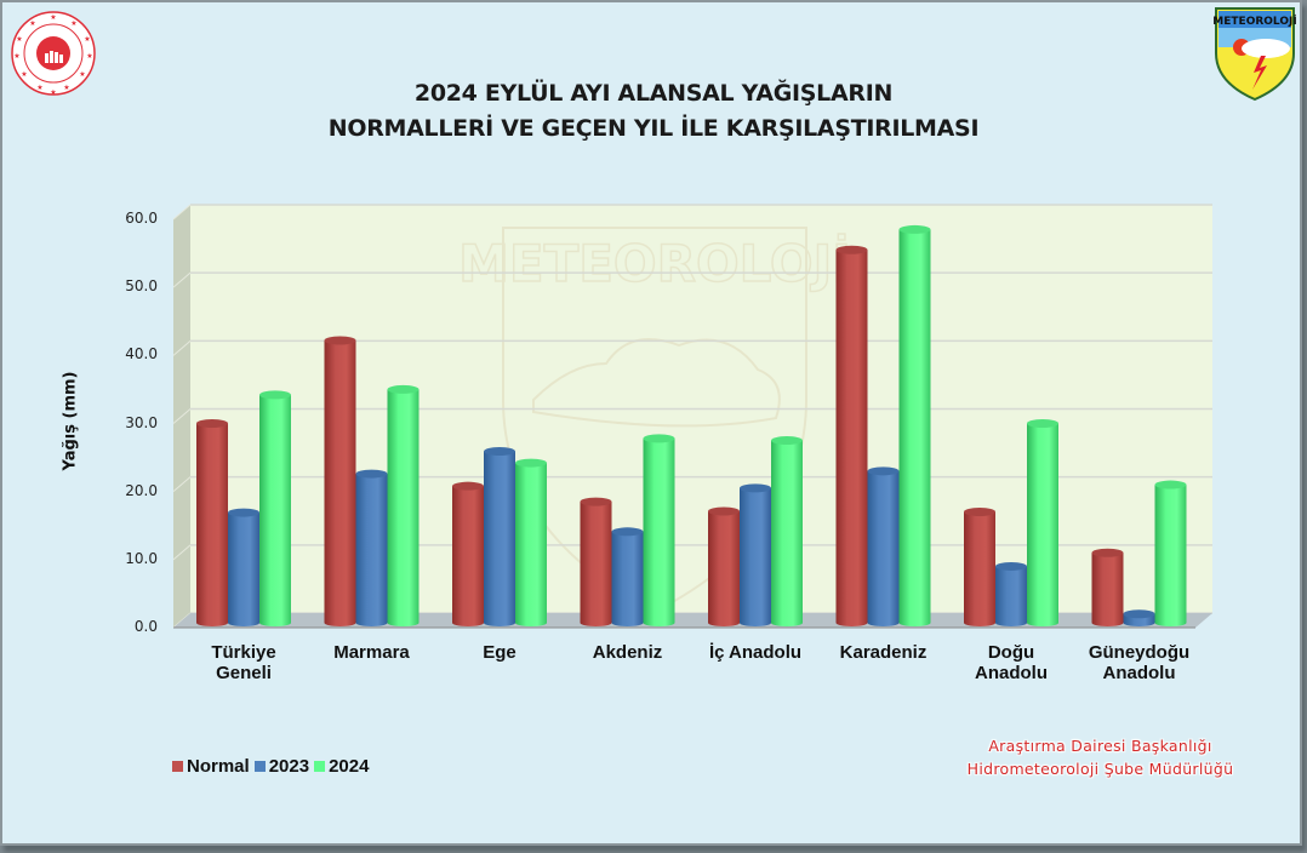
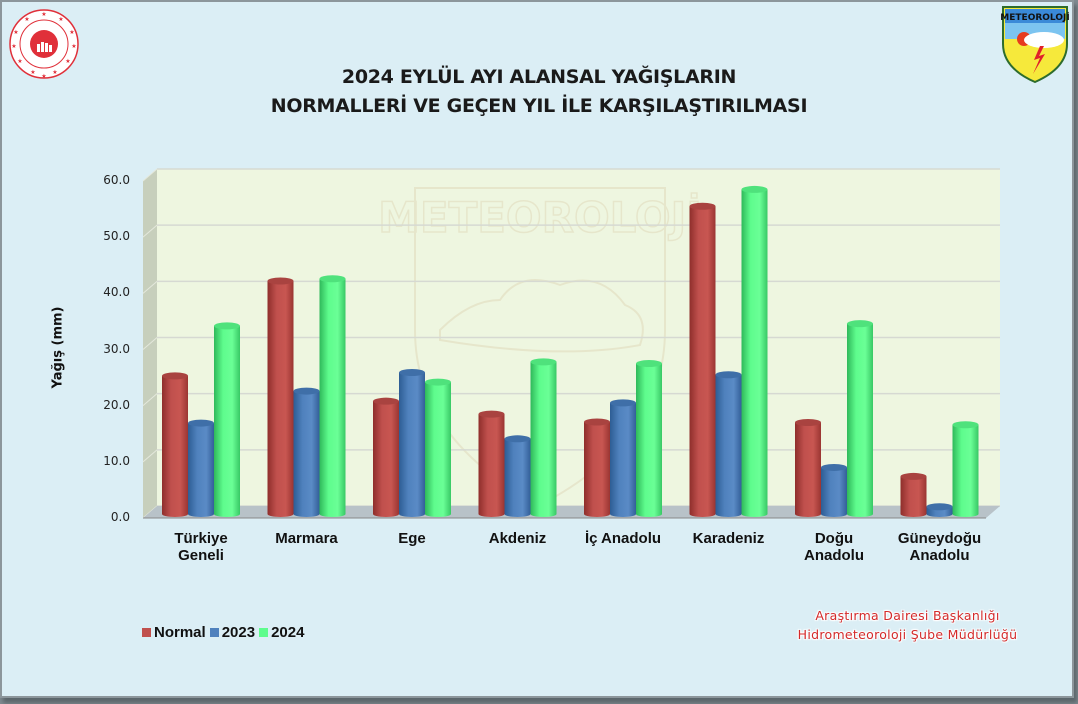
Normal/Türkiye Geneli: 30 -> 25
2024/Marmara: 35 -> 43
2023/Karadeniz: 23 -> 26
2024/Doğu Anadolu: 30 -> 35
Normal/Güneydoğu Anadolu: 11 -> 7
2024/Güneydoğu Anadolu: 21 -> 17
